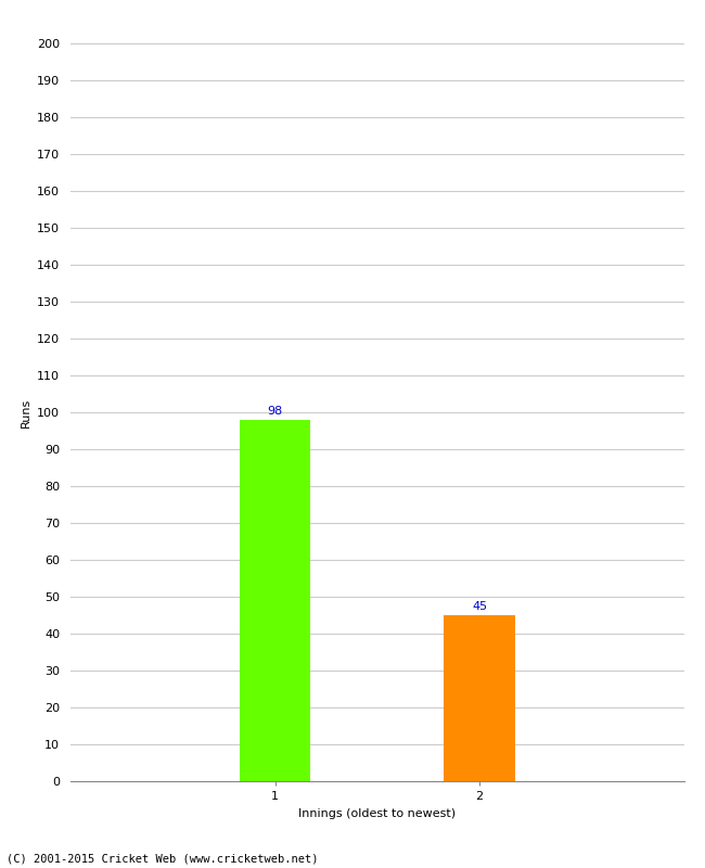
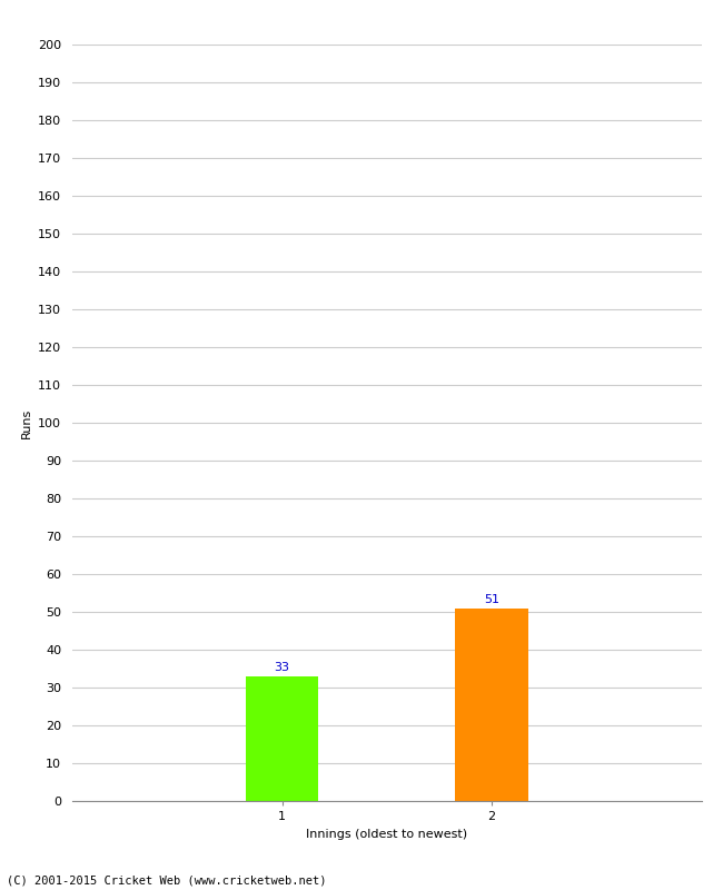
1: 98 -> 33
2: 45 -> 51
